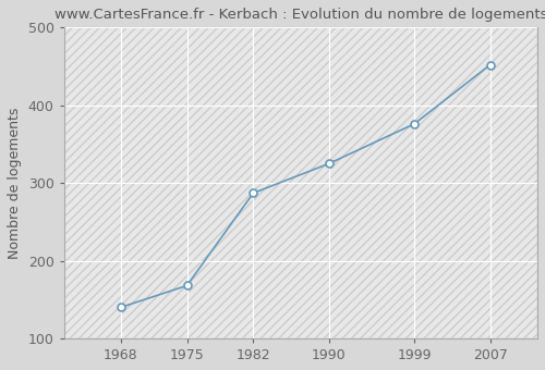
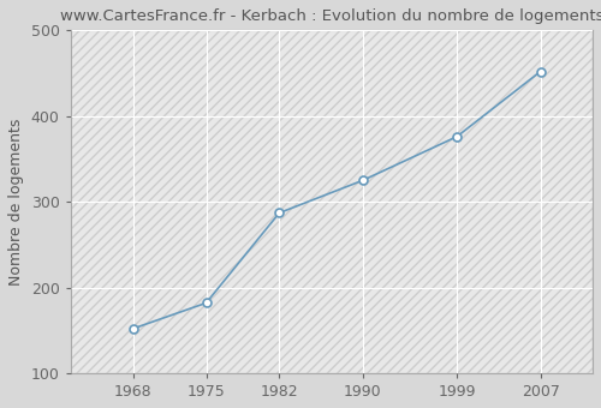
1968: 140 -> 152
1975: 168 -> 182
